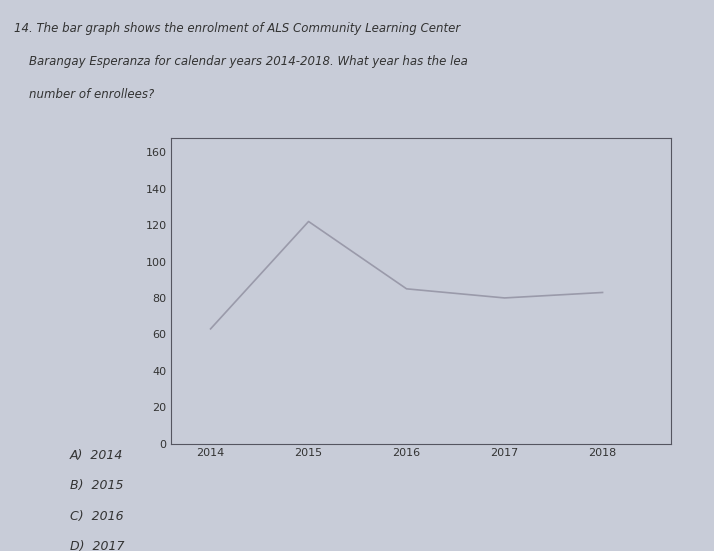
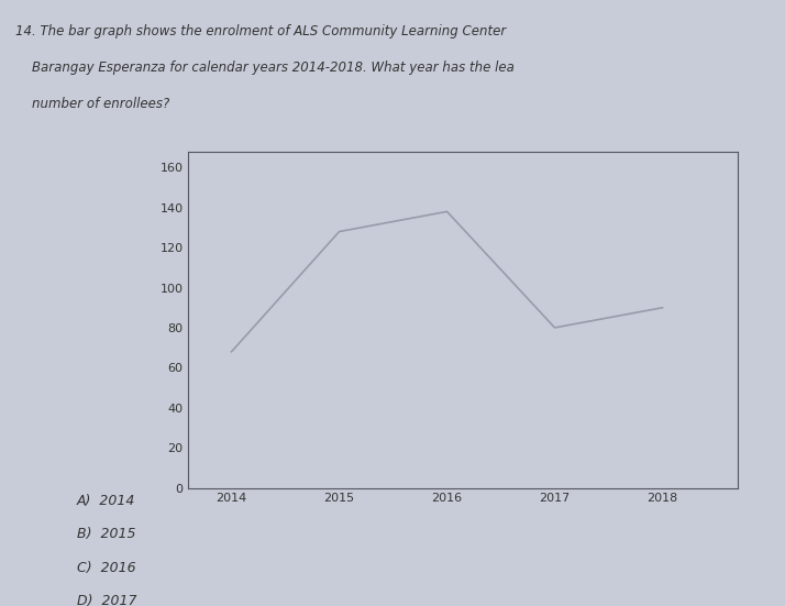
2014: 63 -> 68
2015: 122 -> 128
2016: 85 -> 138
2018: 83 -> 90
